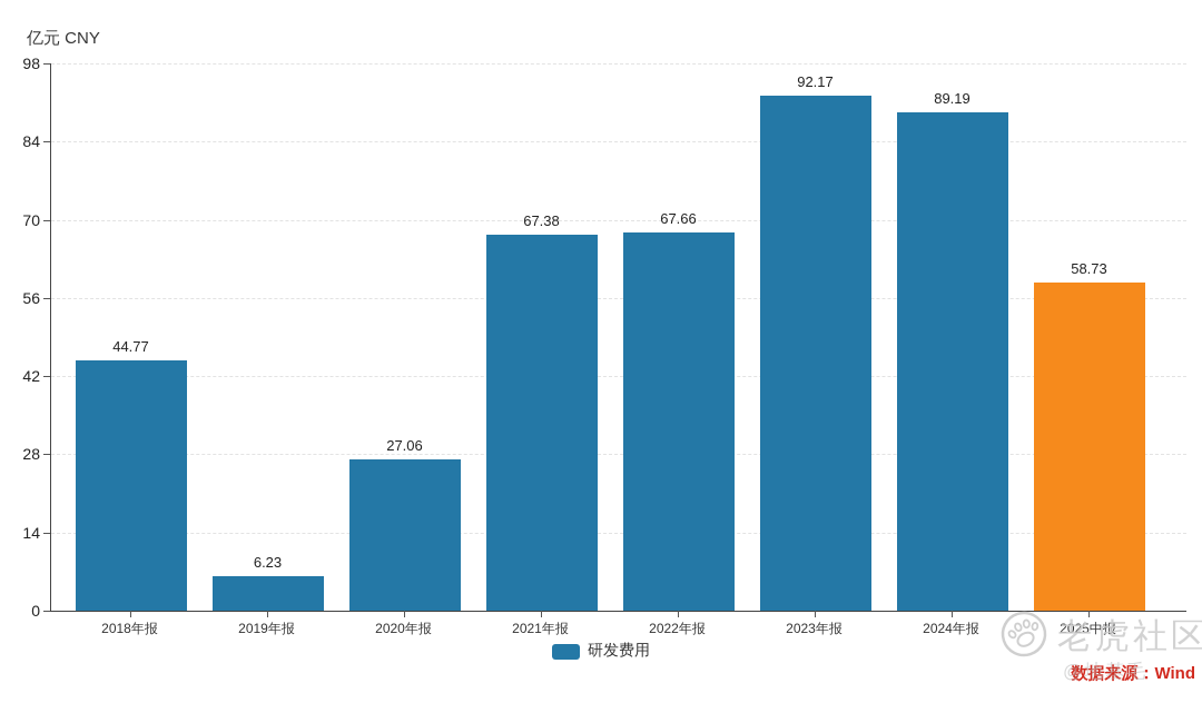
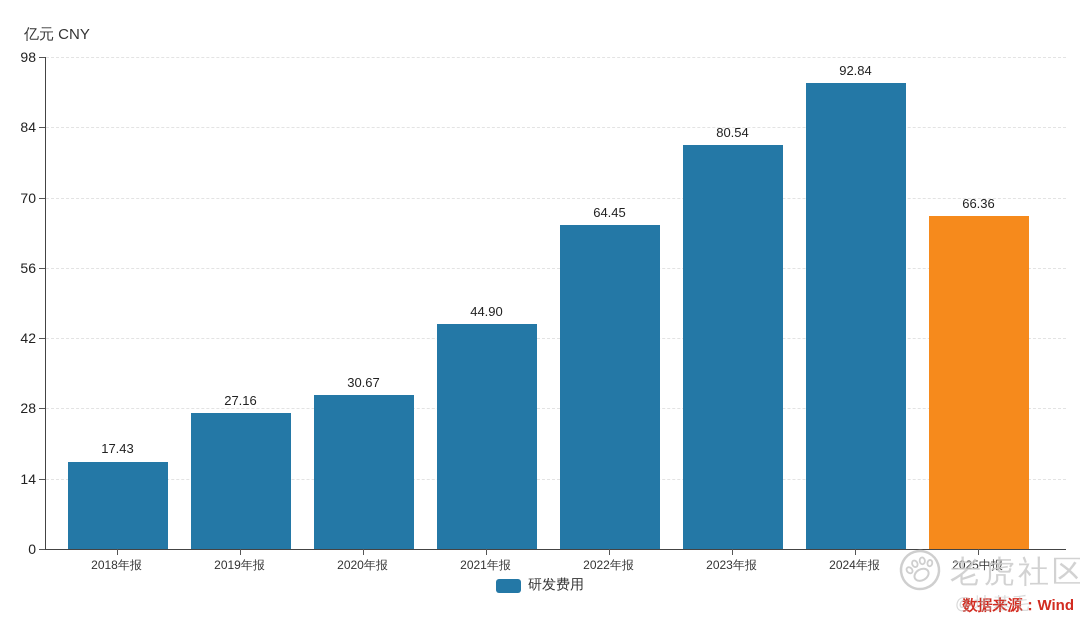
2018年报: 44.77 -> 17.43
2019年报: 6.23 -> 27.16
2020年报: 27.06 -> 30.67
2021年报: 67.38 -> 44.90
2022年报: 67.66 -> 64.45
2023年报: 92.17 -> 80.54
2024年报: 89.19 -> 92.84
2025中报: 58.73 -> 66.36
